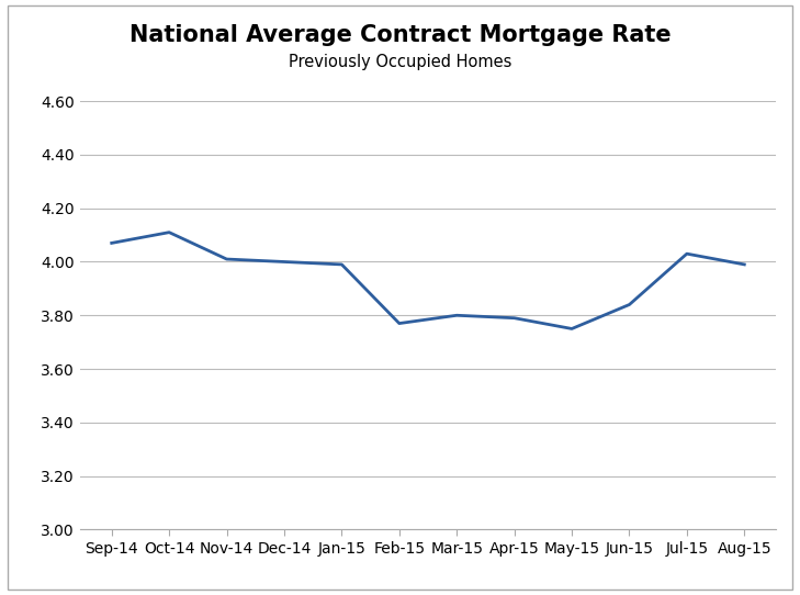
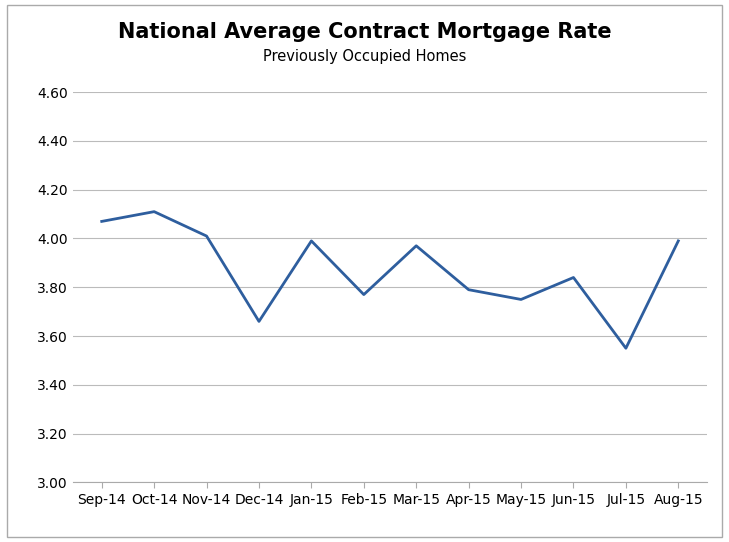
Dec-14: 4.00 -> 3.66
Mar-15: 3.80 -> 3.97
Jul-15: 4.03 -> 3.55
